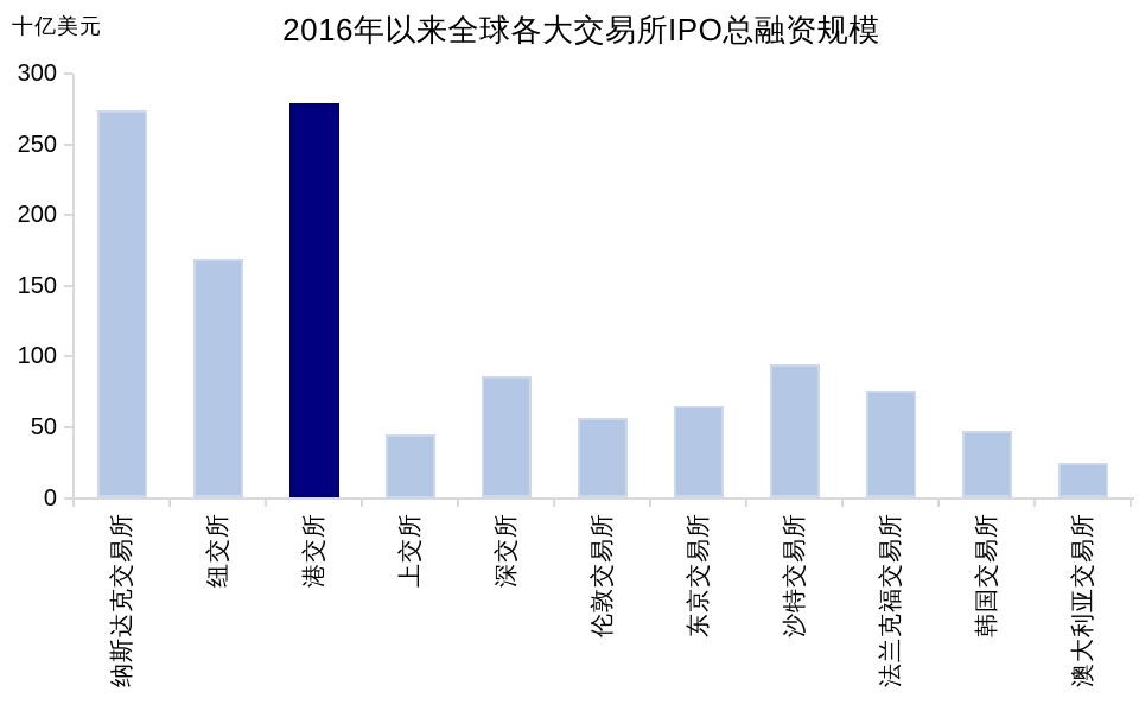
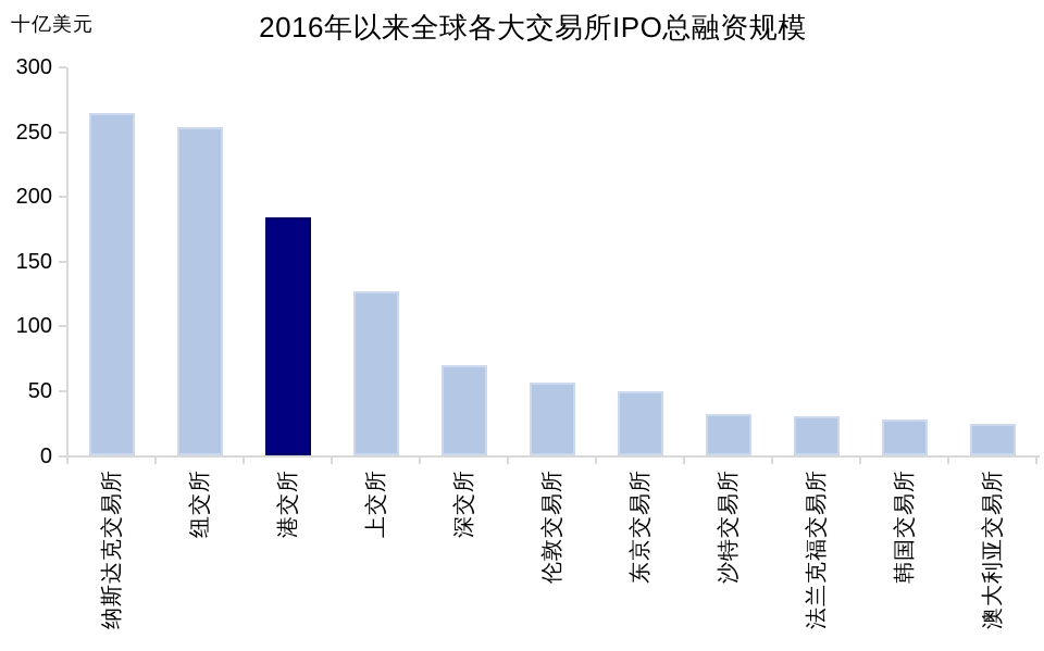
纳斯达克交易所: 274 -> 265
纽交所: 169 -> 254
港交所: 279 -> 184
上交所: 45 -> 127
深交所: 86 -> 70
东京交易所: 65 -> 50
沙特交易所: 94 -> 32
法兰克福交易所: 76 -> 31
韩国交易所: 47 -> 28
